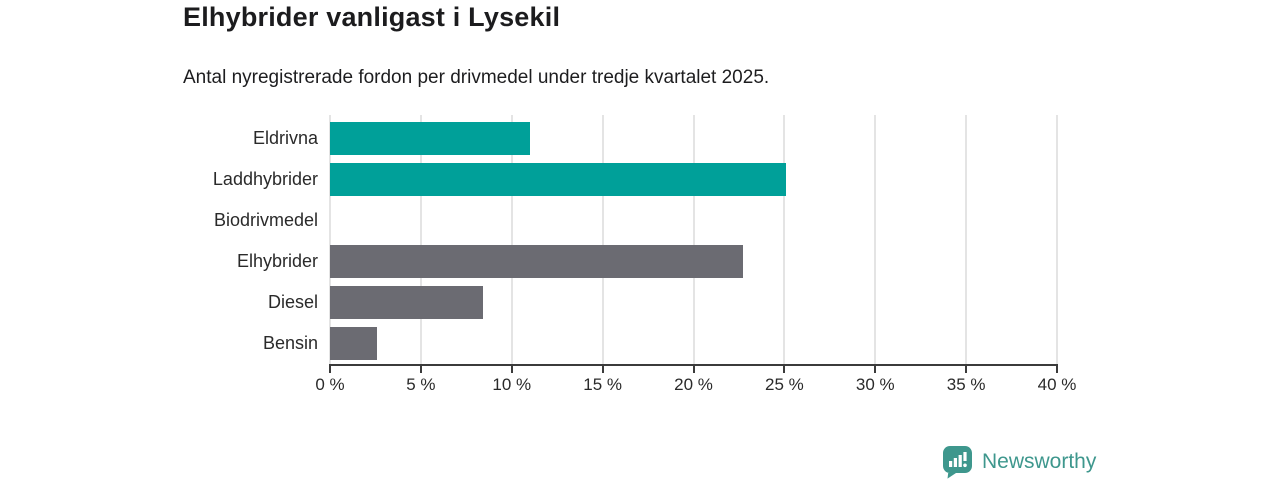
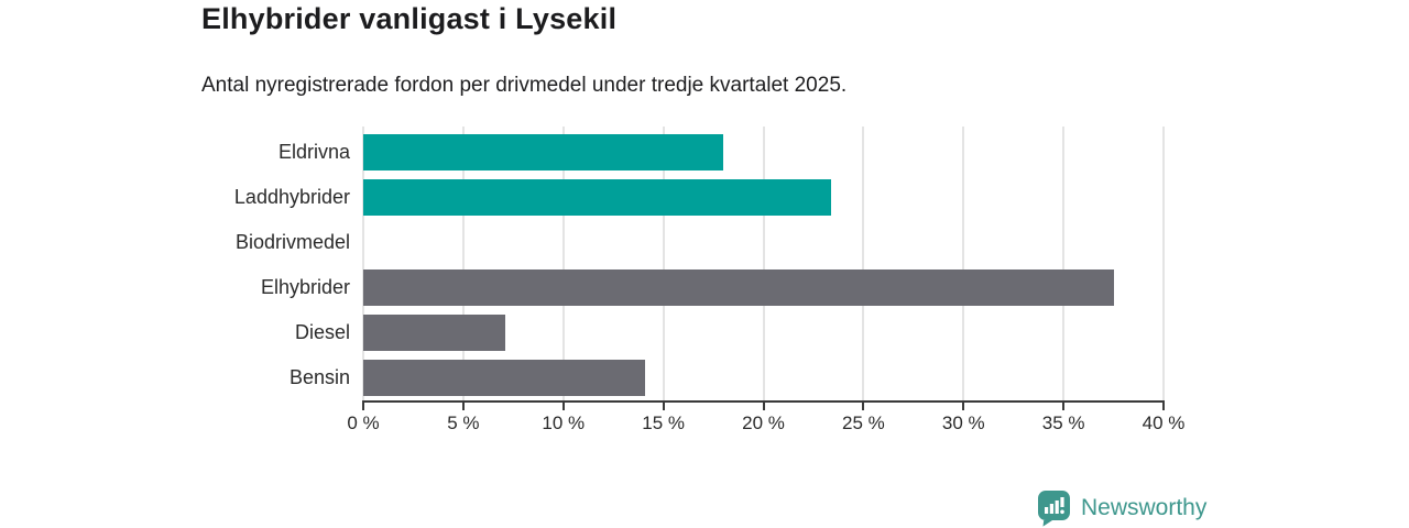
Eldrivna: 11.0% -> 18.0%
Laddhybrider: 25.1% -> 23.4%
Elhybrider: 22.7% -> 37.5%
Diesel: 8.4% -> 7.1%
Bensin: 2.6% -> 14.1%
